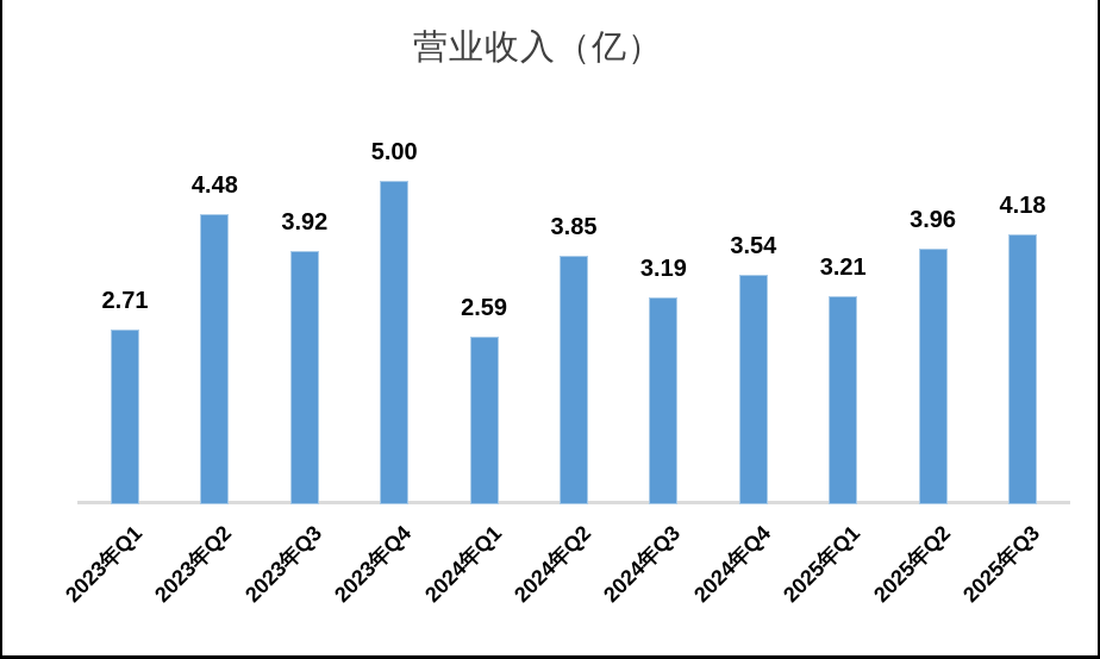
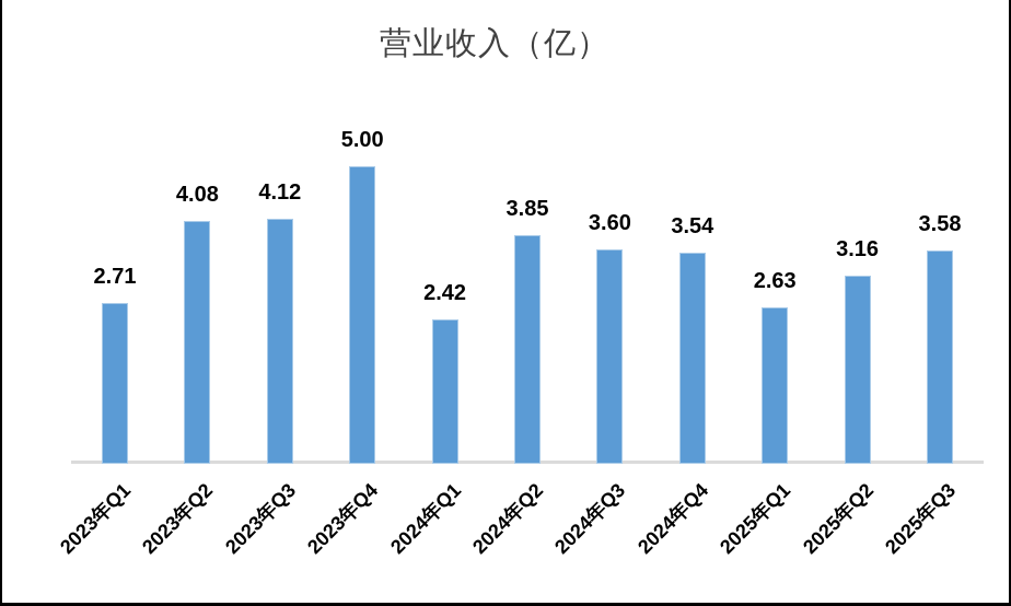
2023年Q2: 4.48 -> 4.08
2023年Q3: 3.92 -> 4.12
2024年Q1: 2.59 -> 2.42
2024年Q3: 3.19 -> 3.60
2025年Q1: 3.21 -> 2.63
2025年Q2: 3.96 -> 3.16
2025年Q3: 4.18 -> 3.58
